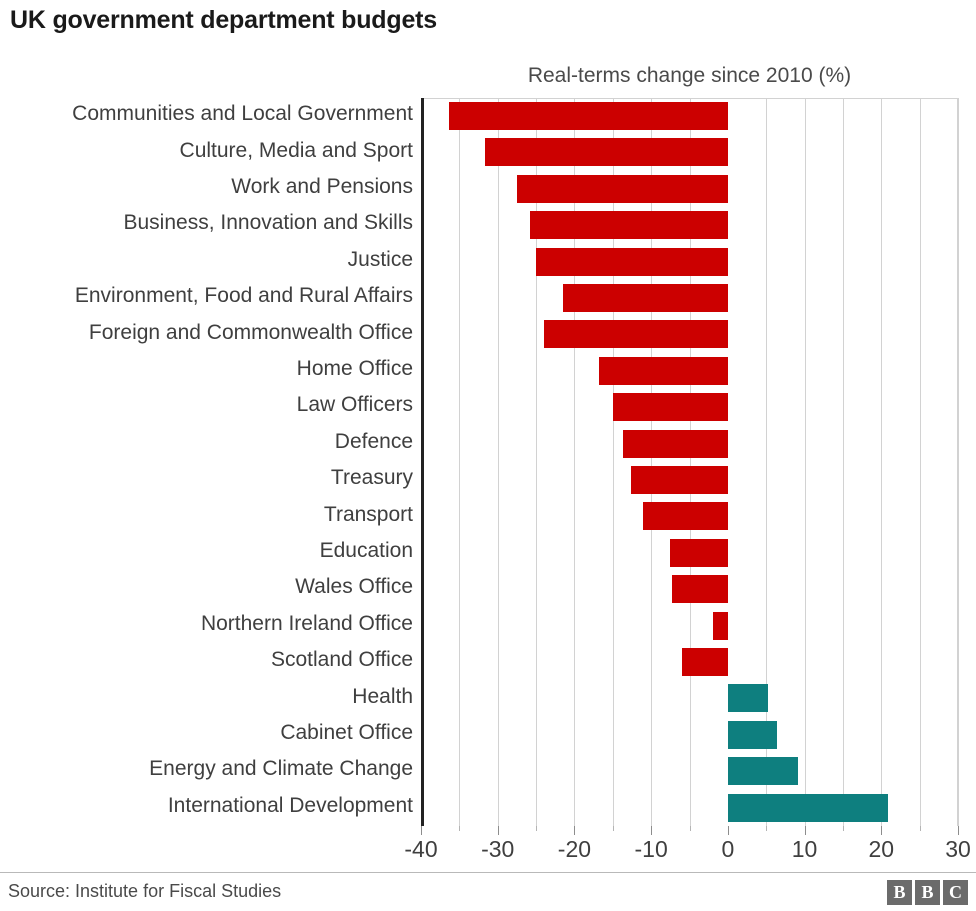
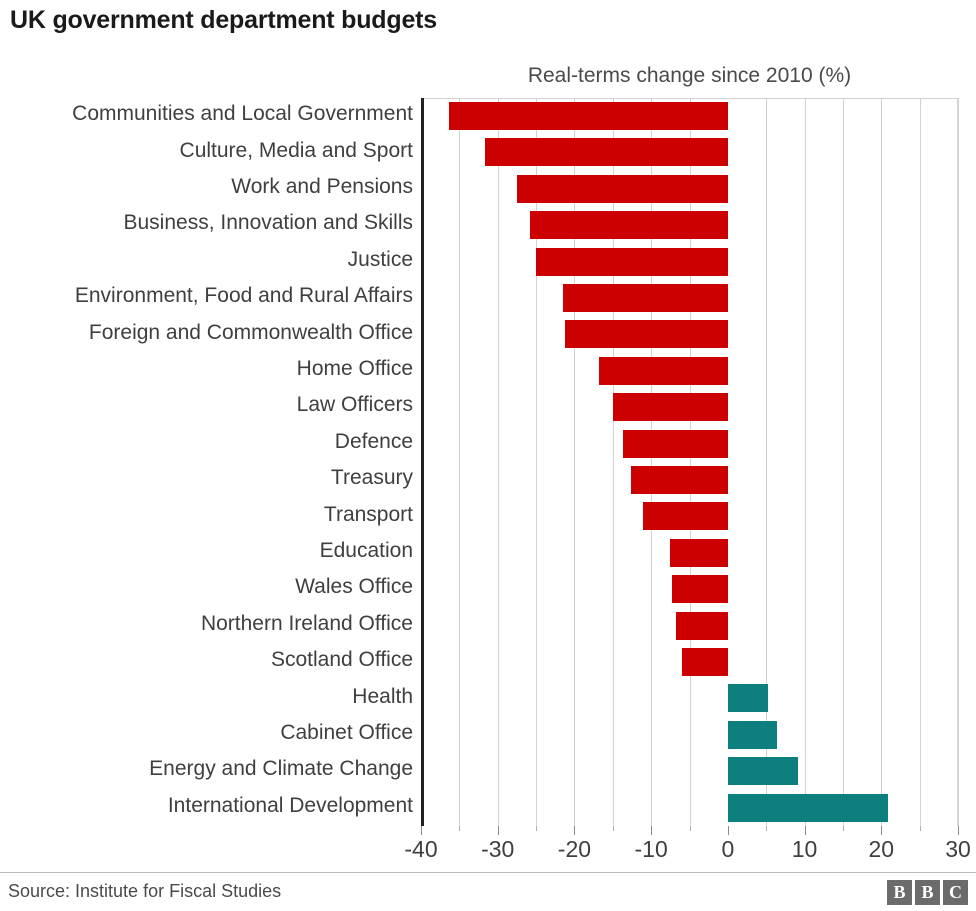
Foreign and Commonwealth Office: -24 -> -21
Northern Ireland Office: -2 -> -7
